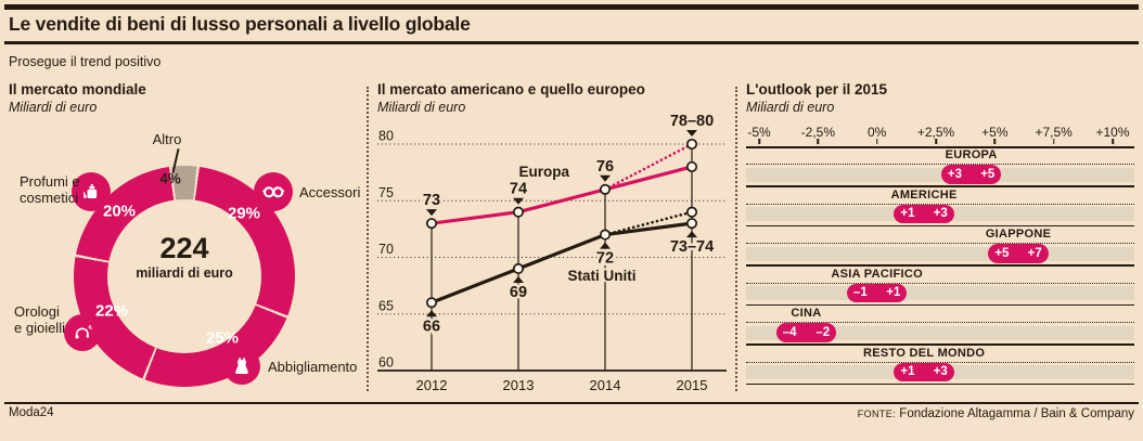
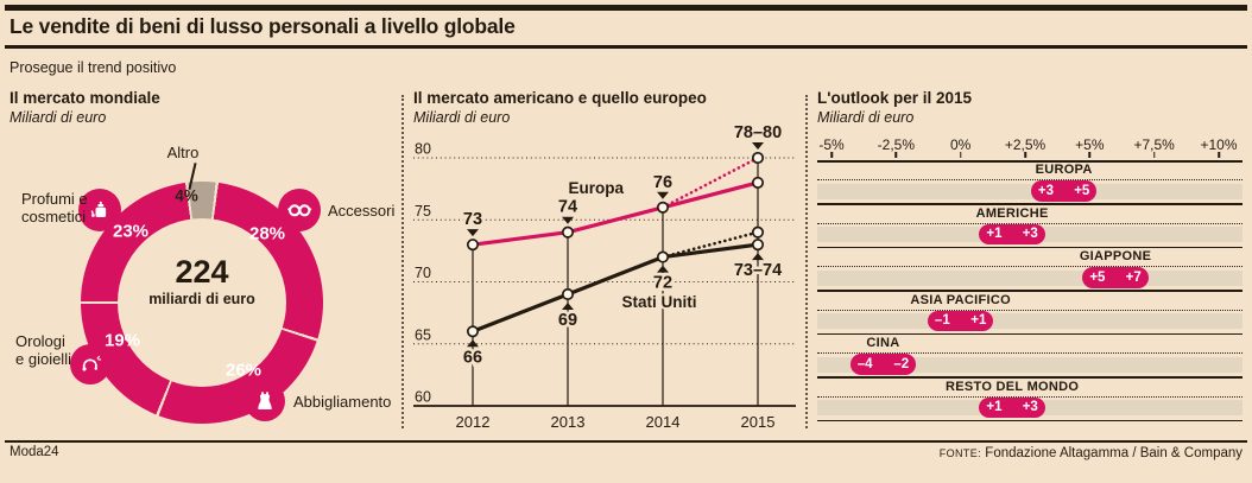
Il mercato mondiale/Accessori: 29% -> 28%
Il mercato mondiale/Abbigliamento: 25% -> 26%
Il mercato mondiale/Orologi e gioielli: 22% -> 19%
Il mercato mondiale/Profumi e cosmetici: 20% -> 23%
